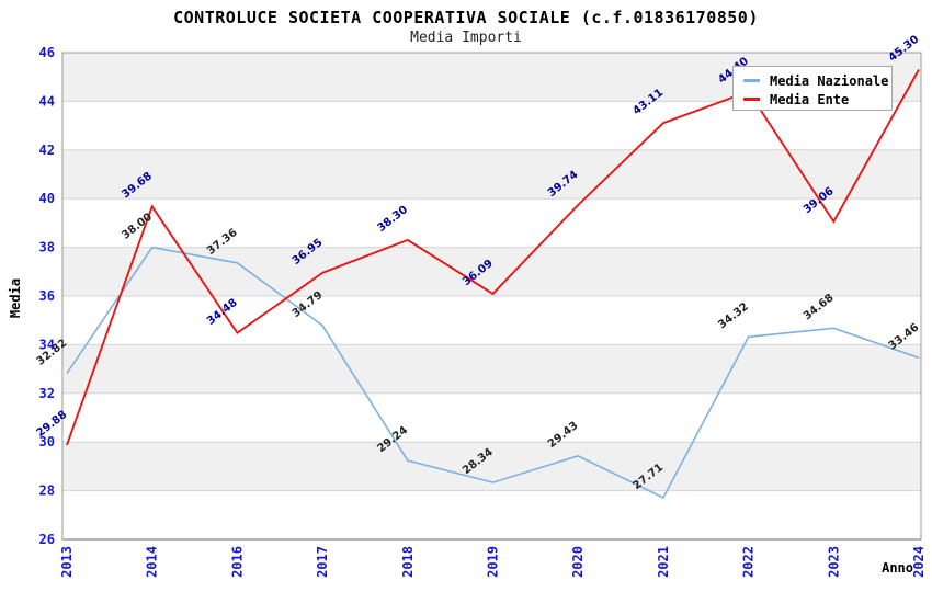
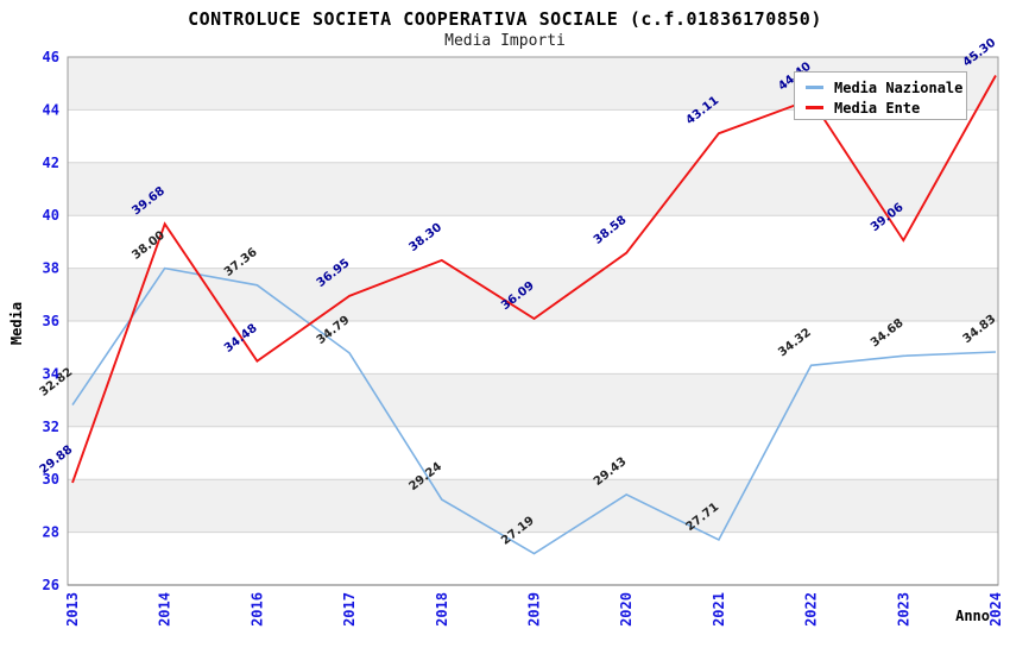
Media Nazionale/2019: 28.34 -> 27.19
Media Ente/2020: 39.74 -> 38.58
Media Nazionale/2024: 33.46 -> 34.83
